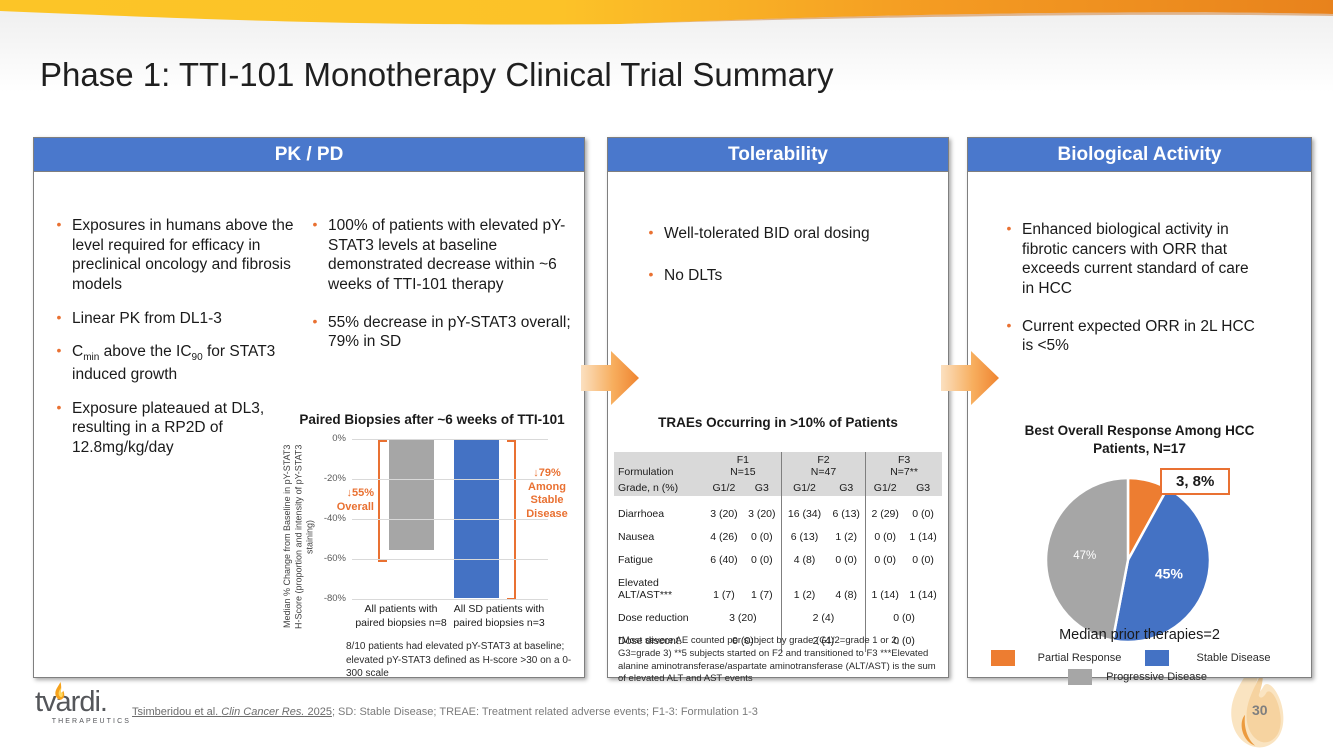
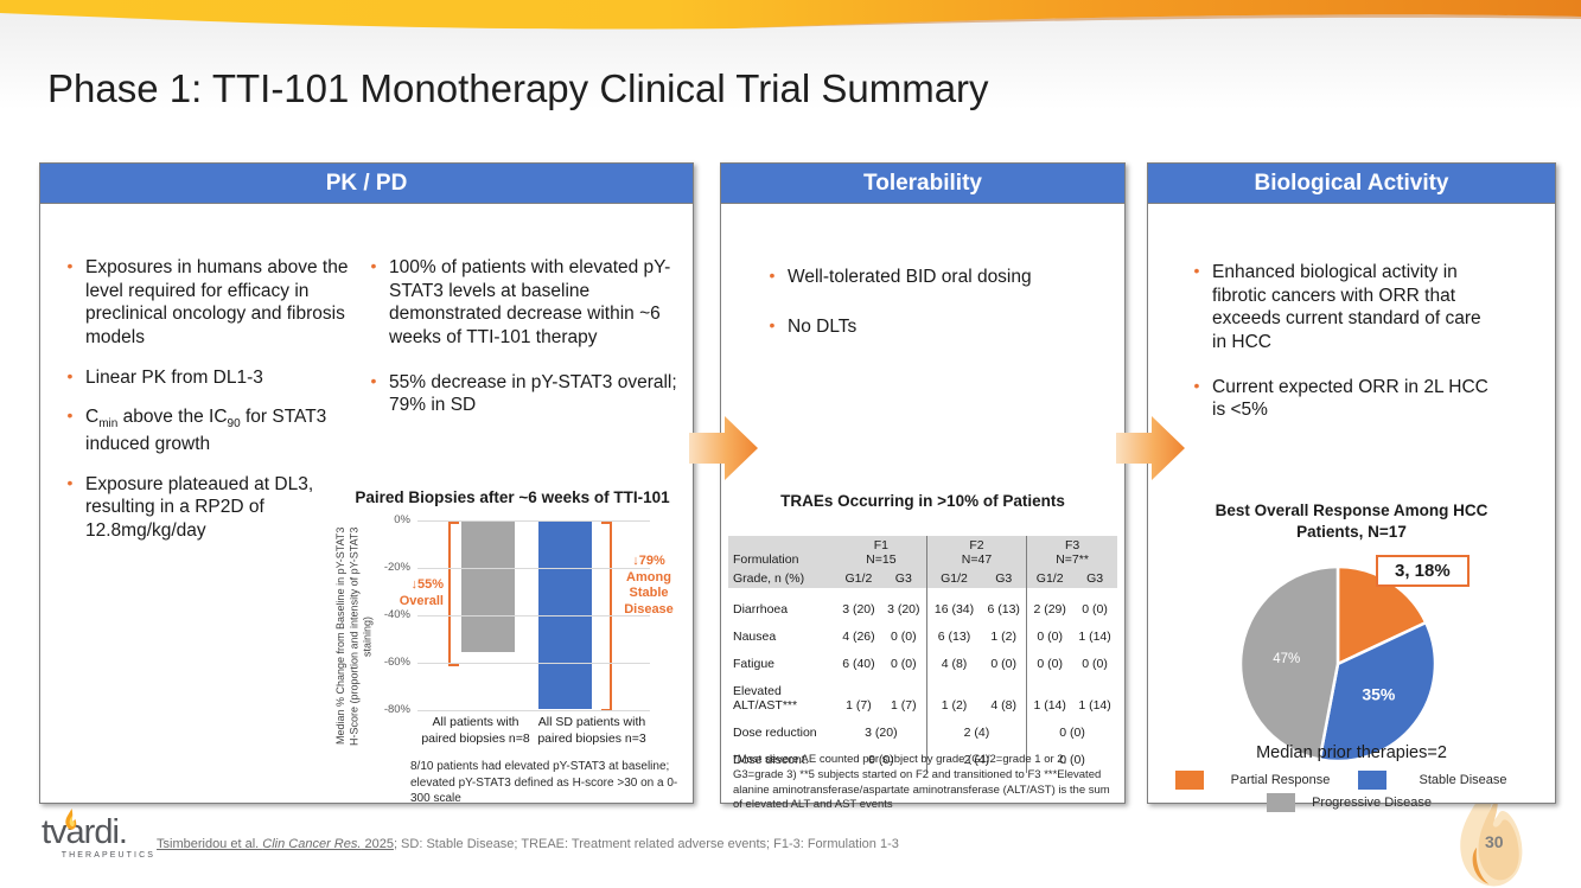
Best Overall Response Among HCC Patients, N=17/Partial Response: 8% -> 18%
Best Overall Response Among HCC Patients, N=17/Stable Disease: 45% -> 35%
